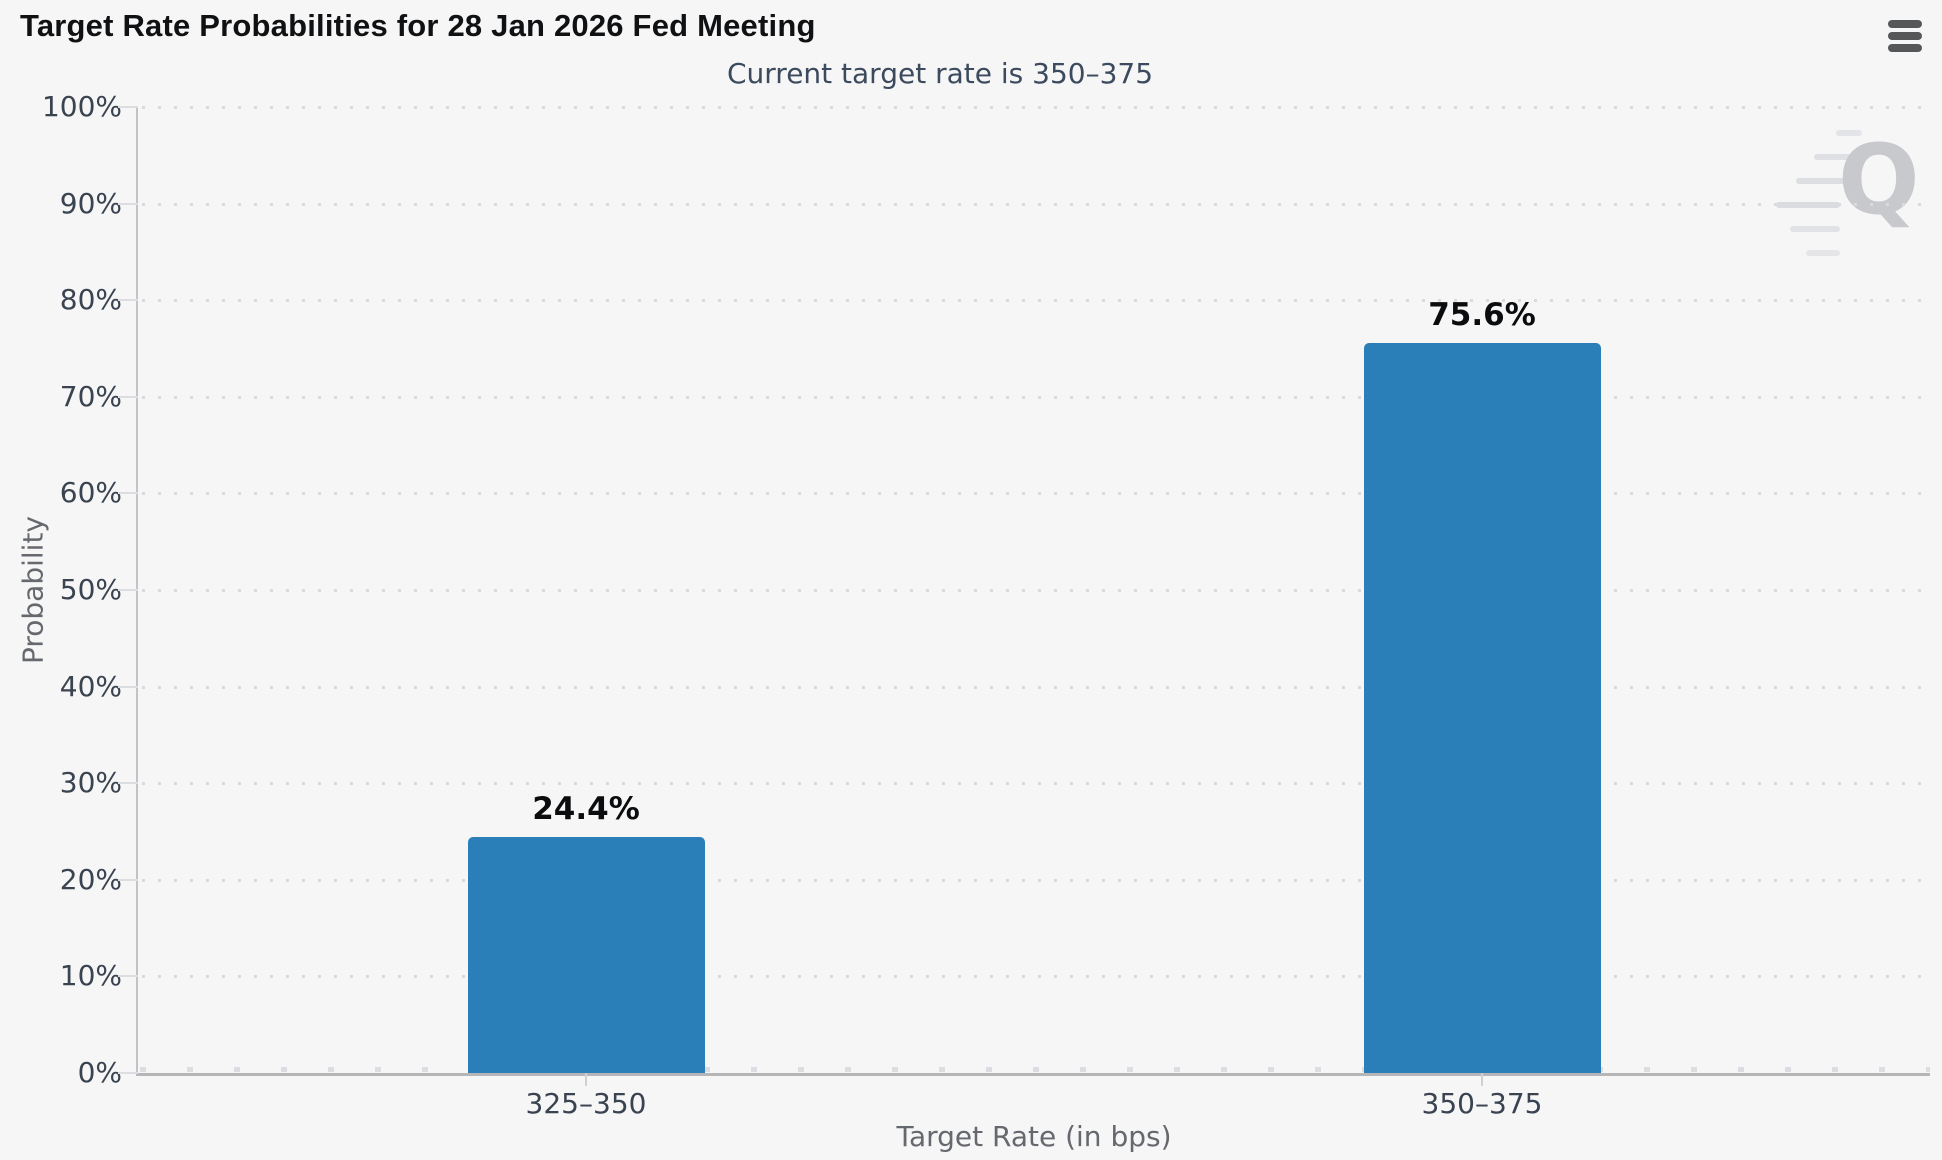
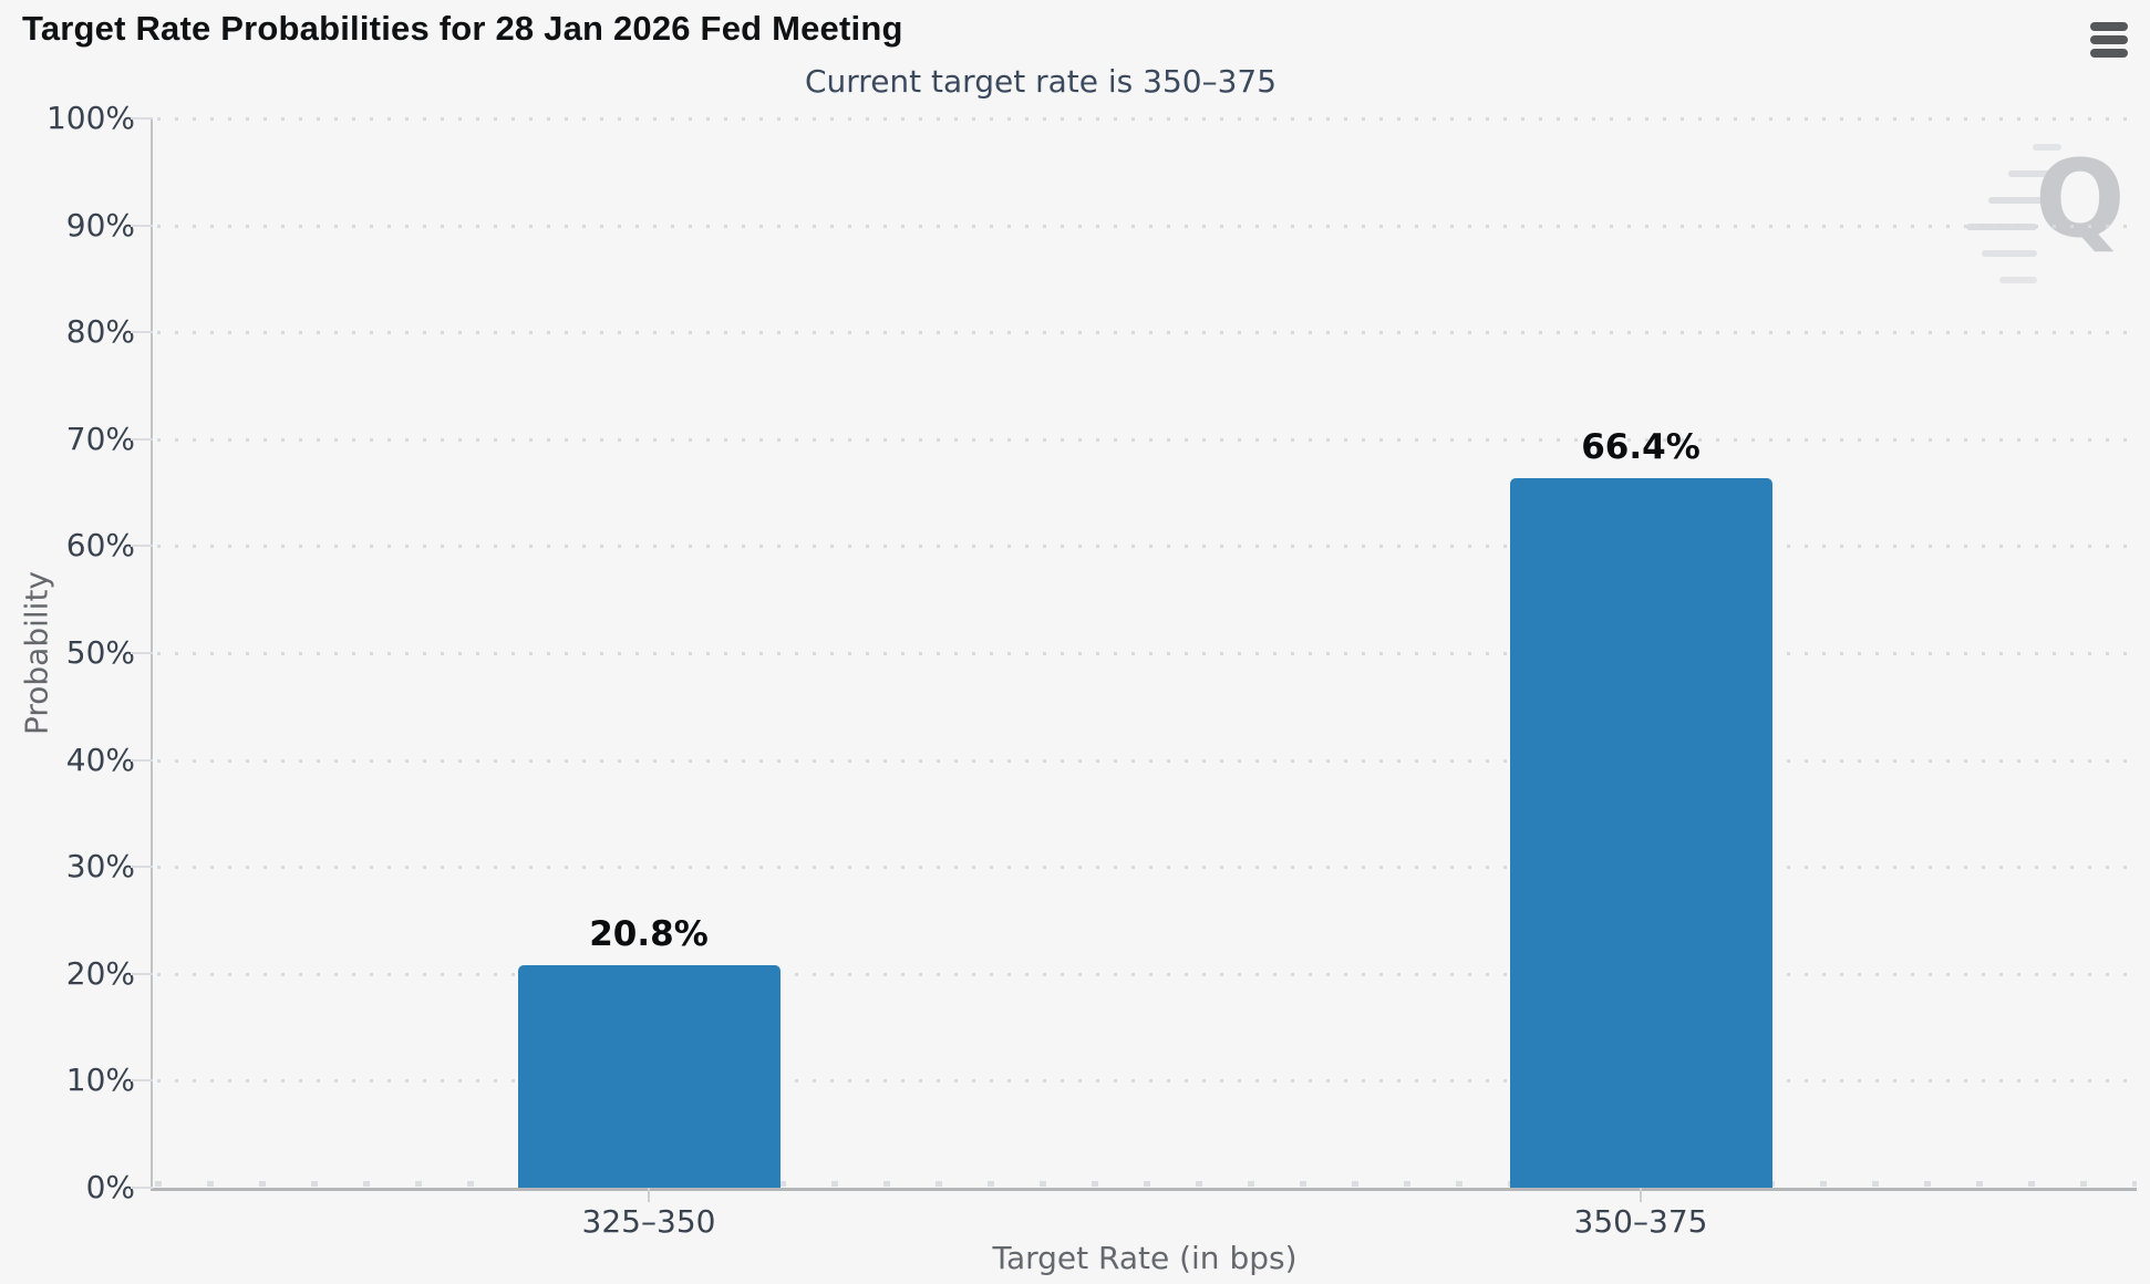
325–350: 24.4% -> 20.8%
350–375: 75.6% -> 66.4%
